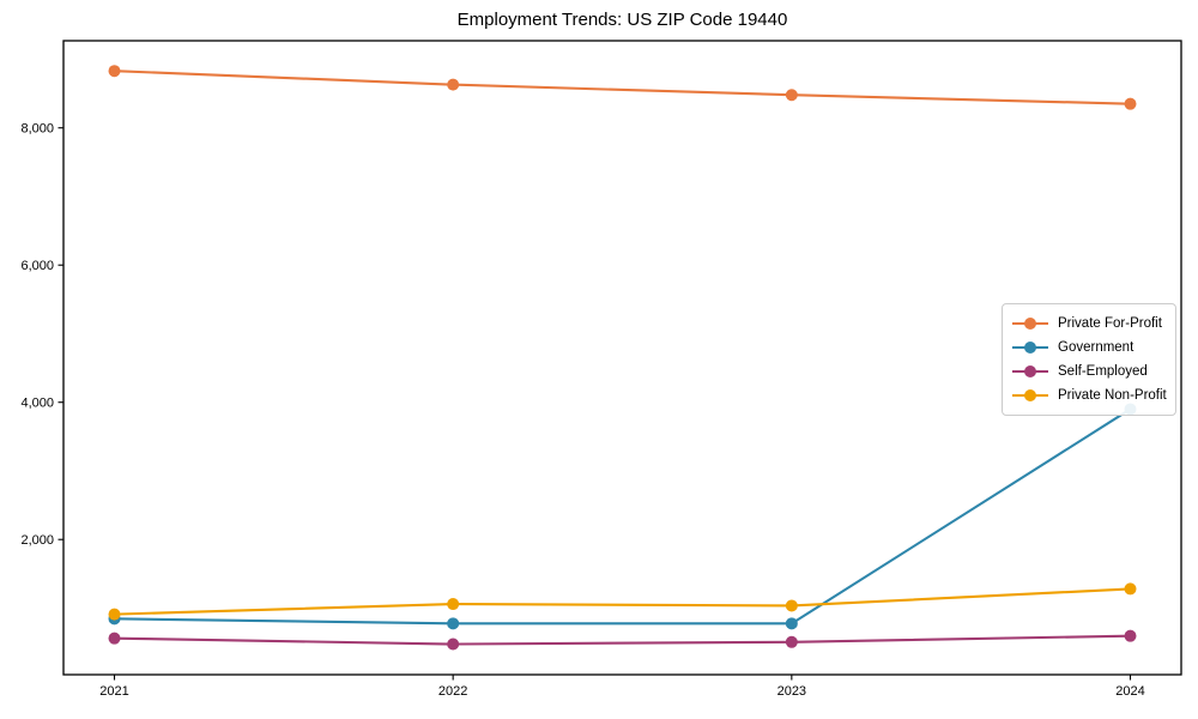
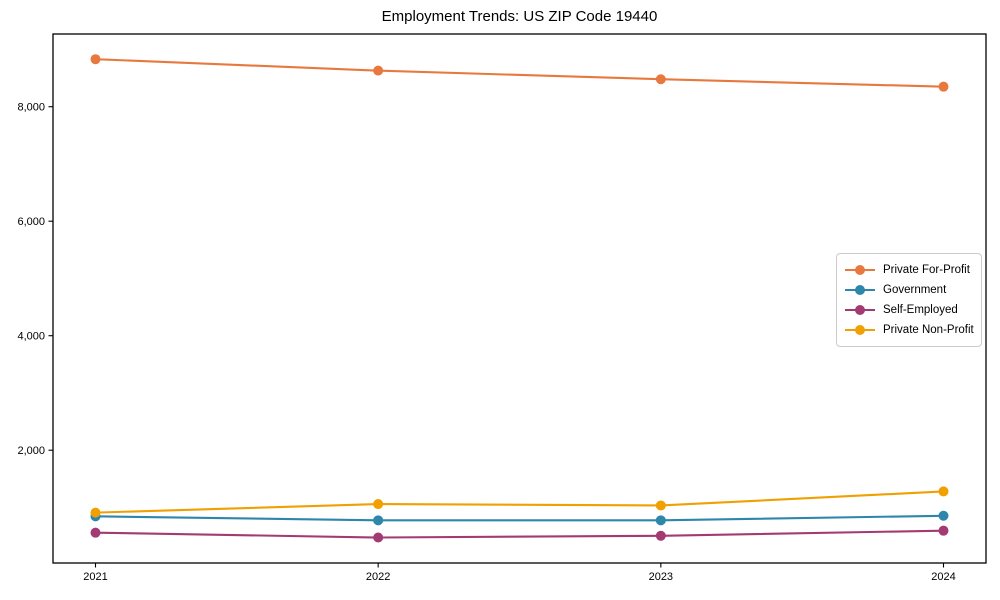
Government/2024: 3900 -> 900
